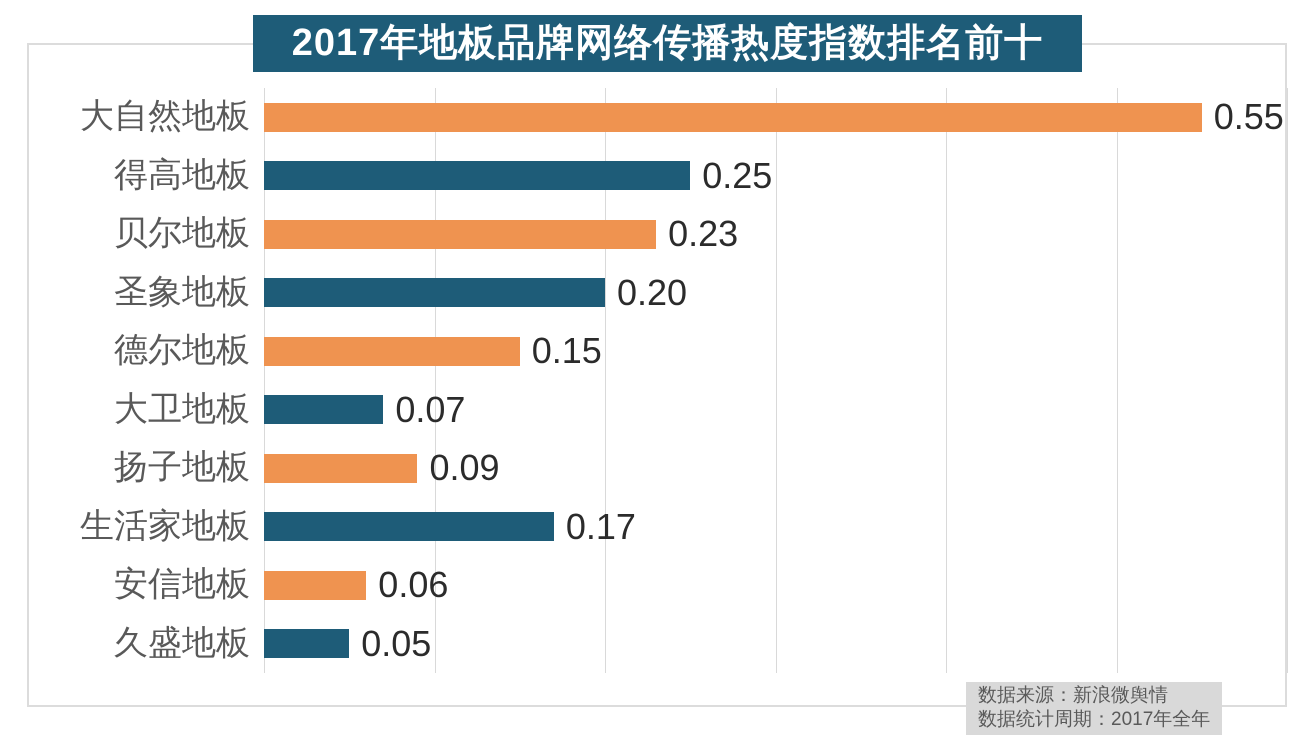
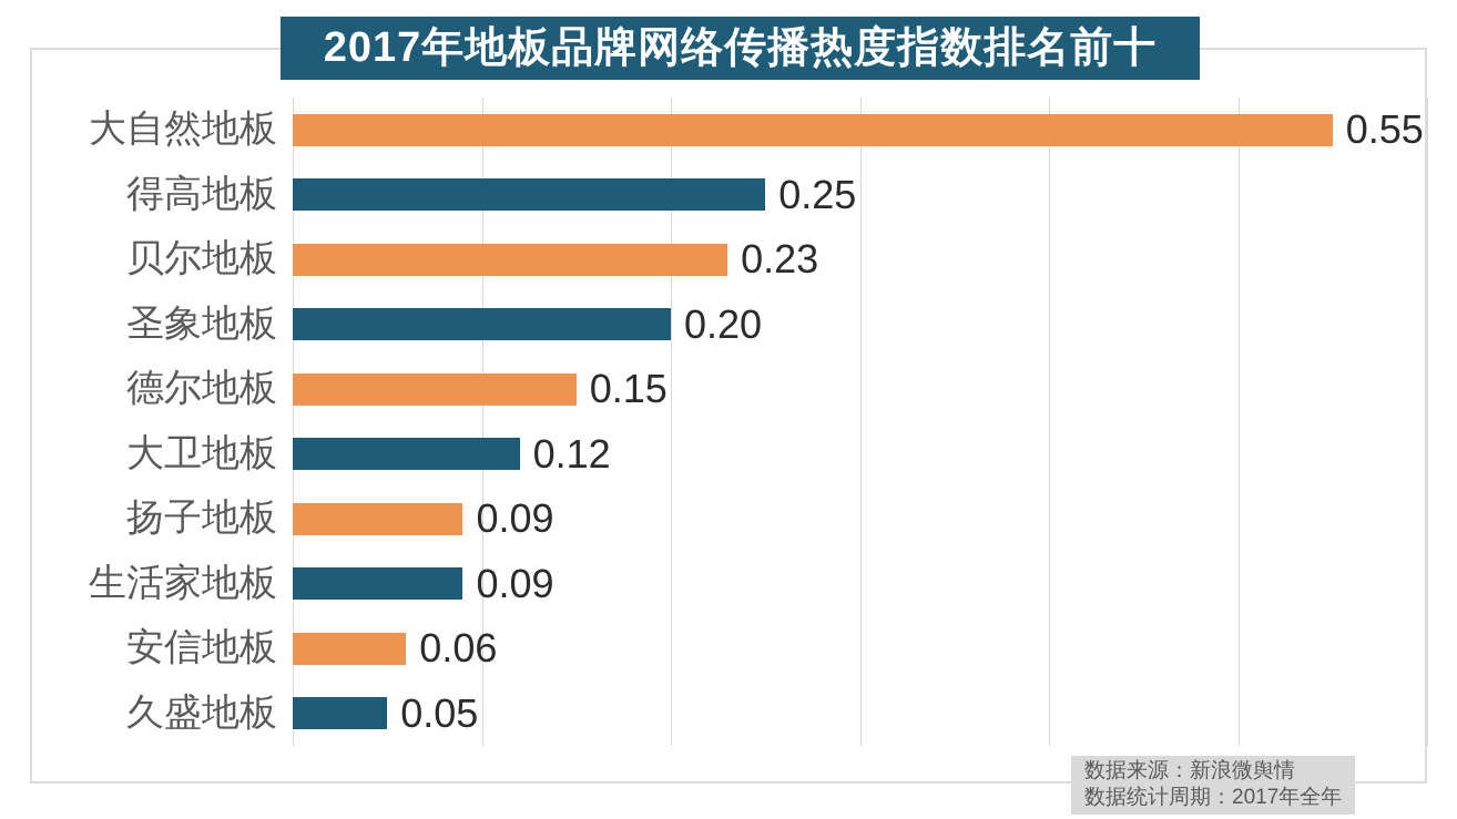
大卫地板: 0.07 -> 0.12
生活家地板: 0.17 -> 0.09
